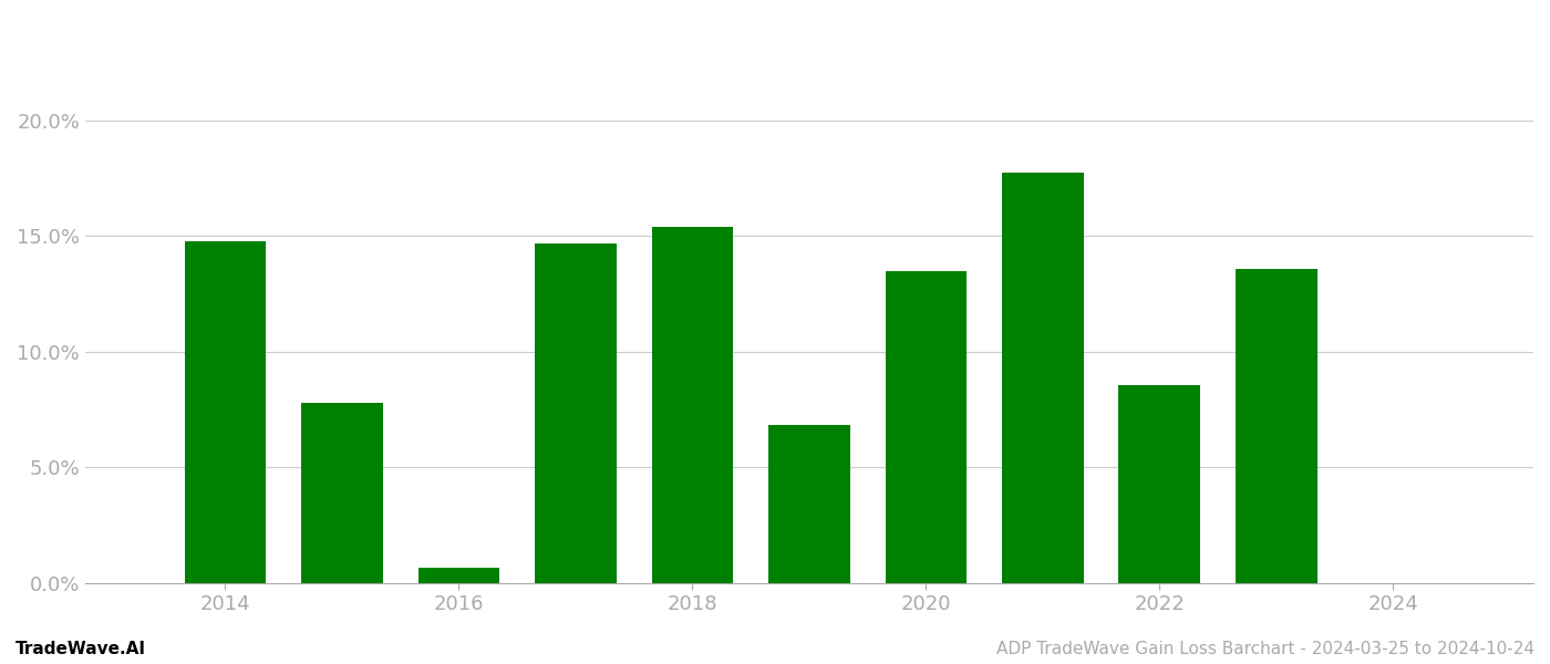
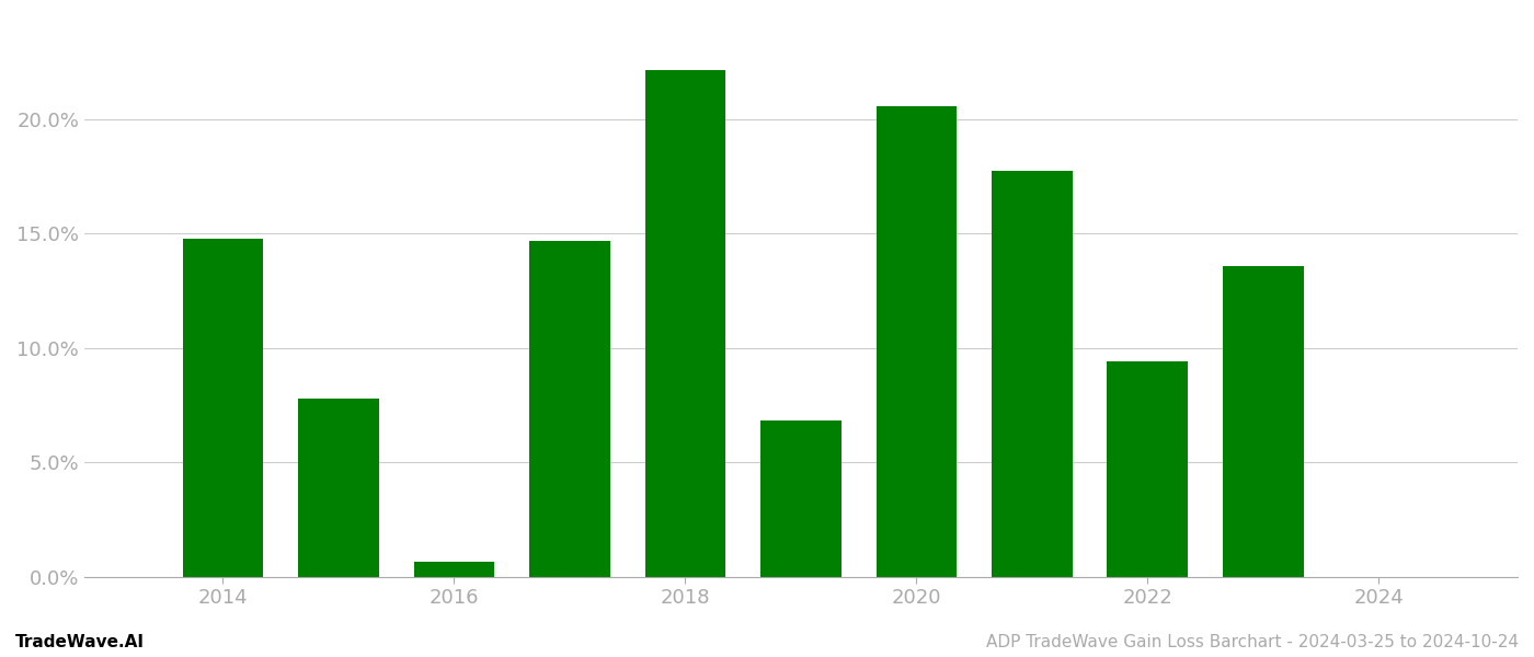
2018: 15.40% -> 22.15%
2020: 13.50% -> 20.55%
2022: 8.55% -> 9.40%
